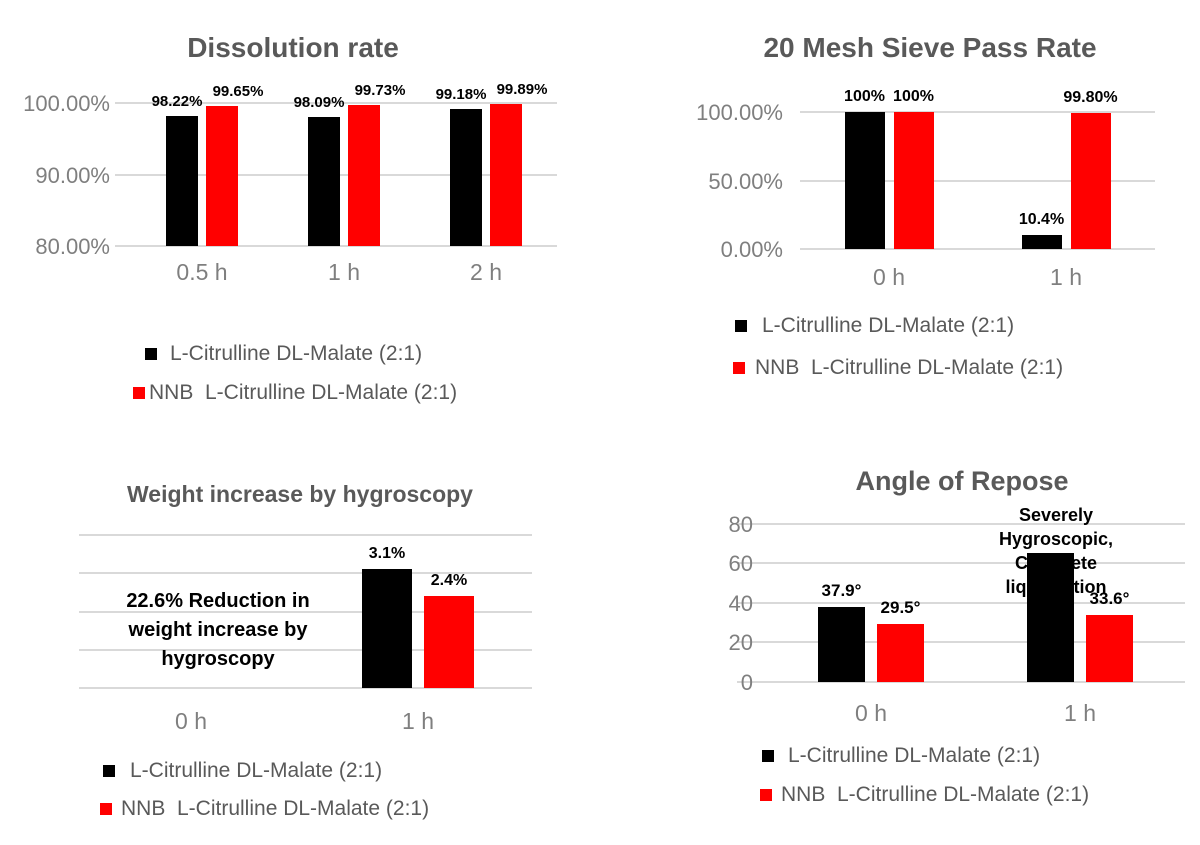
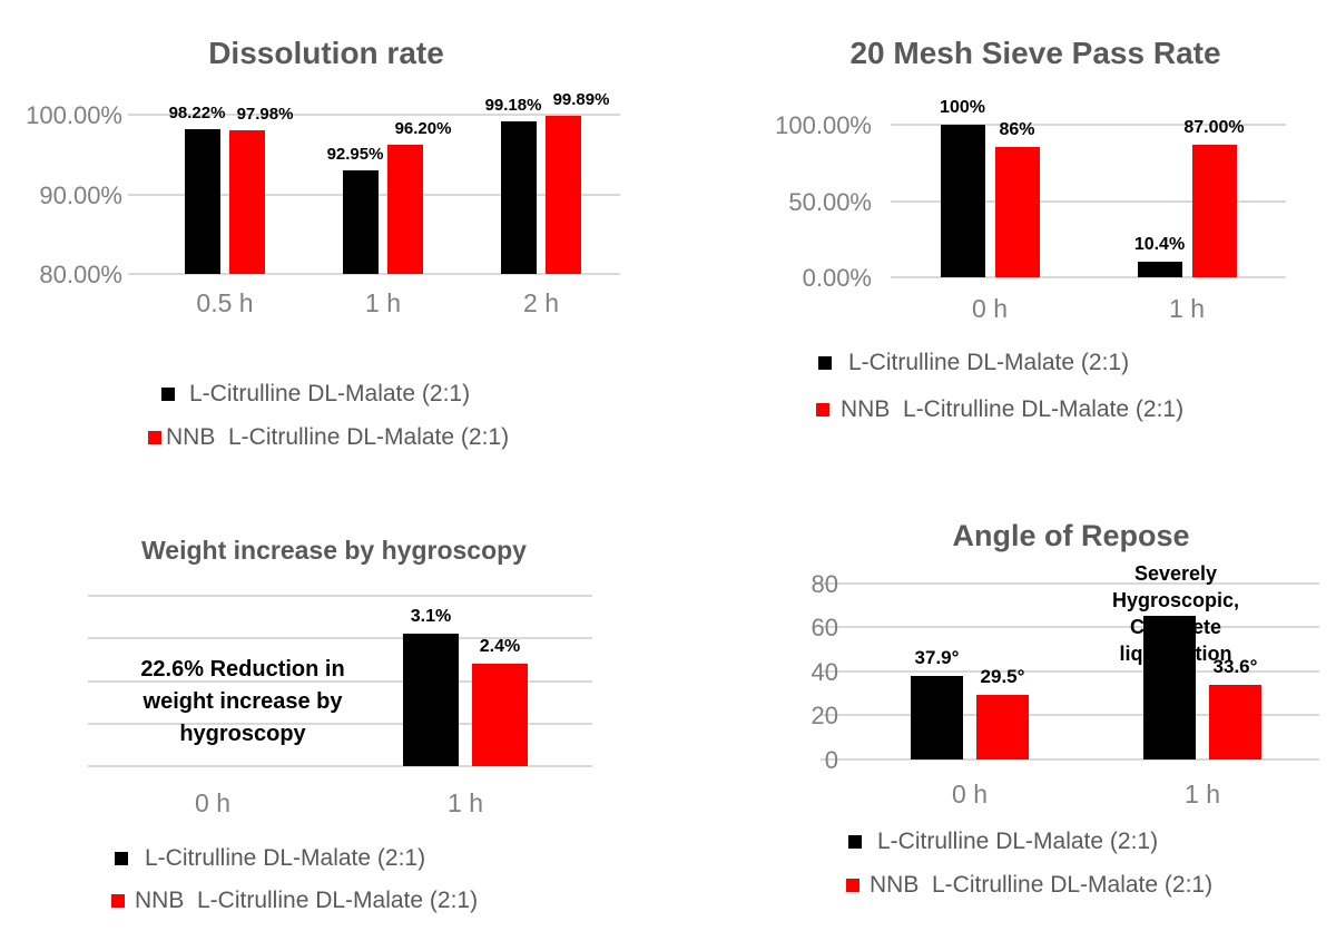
Dissolution rate/NNB L-Citrulline DL-Malate (2:1)/0.5 h: 99.65% -> 97.98%
Dissolution rate/L-Citrulline DL-Malate (2:1)/1 h: 98.09% -> 92.95%
Dissolution rate/NNB L-Citrulline DL-Malate (2:1)/1 h: 99.73% -> 96.20%
20 Mesh Sieve Pass Rate/NNB L-Citrulline DL-Malate (2:1)/0 h: 100% -> 86%
20 Mesh Sieve Pass Rate/NNB L-Citrulline DL-Malate (2:1)/1 h: 99.80% -> 87.00%
